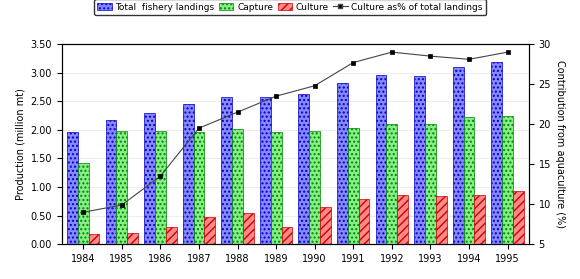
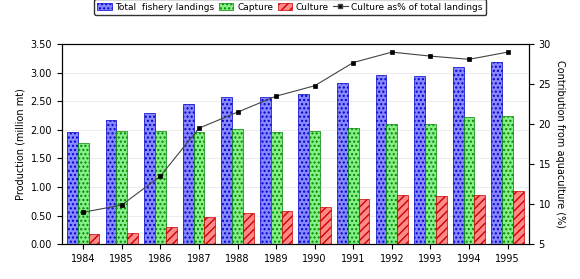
Capture/1984: 1.42 -> 1.77
Culture/1989: 0.30 -> 0.59
